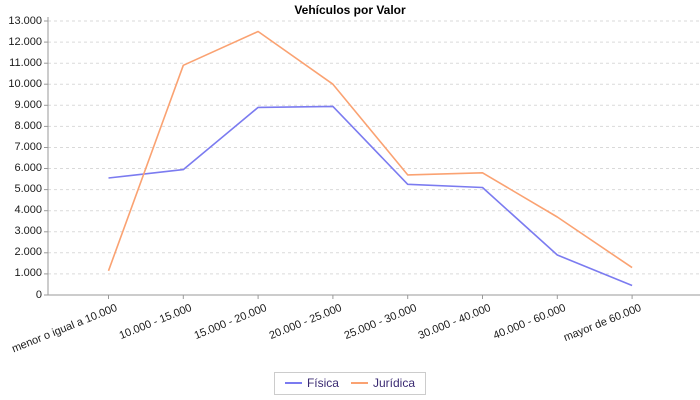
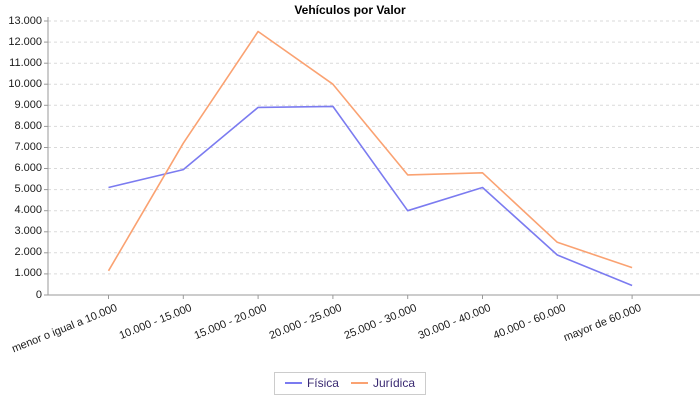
Física/menor o igual a 10.000: 5600 -> 5100
Jurídica/10.000 - 15.000: 10900 -> 7200
Física/25.000 - 30.000: 5200 -> 4000
Jurídica/40.000 - 60.000: 3700 -> 2500
